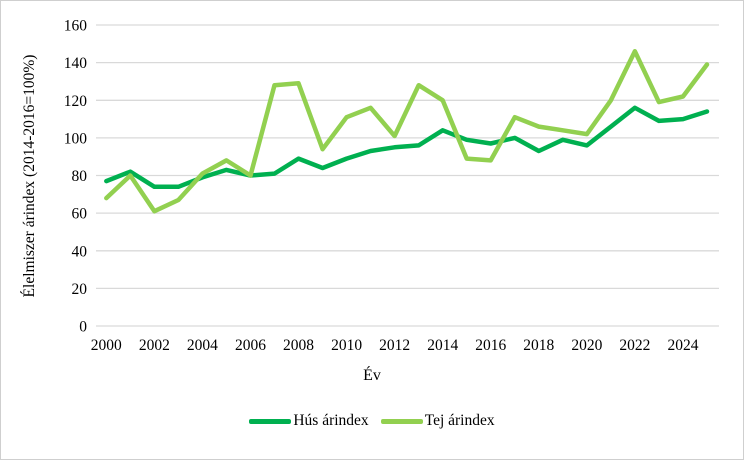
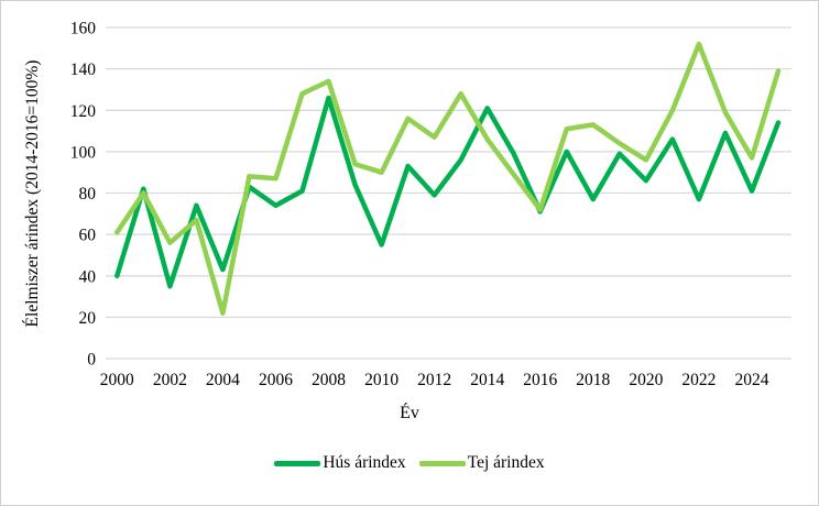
Hús árindex/2000: 77 -> 40
Tej árindex/2000: 68 -> 61
Hús árindex/2002: 74 -> 35
Tej árindex/2002: 61 -> 56
Hús árindex/2004: 79 -> 43
Tej árindex/2004: 81 -> 22
Hús árindex/2006: 80 -> 74
Tej árindex/2006: 80 -> 87
Hús árindex/2008: 89 -> 126
Tej árindex/2008: 129 -> 134
Hús árindex/2010: 89 -> 55
Tej árindex/2010: 111 -> 90
Hús árindex/2012: 95 -> 79
Tej árindex/2012: 101 -> 107
Hús árindex/2014: 104 -> 121
Tej árindex/2014: 120 -> 106
Hús árindex/2016: 97 -> 71
Tej árindex/2016: 88 -> 72
Hús árindex/2018: 93 -> 77
Tej árindex/2018: 106 -> 113
Hús árindex/2020: 96 -> 86
Tej árindex/2020: 102 -> 96
Hús árindex/2022: 116 -> 77
Tej árindex/2022: 146 -> 152
Hús árindex/2024: 110 -> 81
Tej árindex/2024: 122 -> 97
